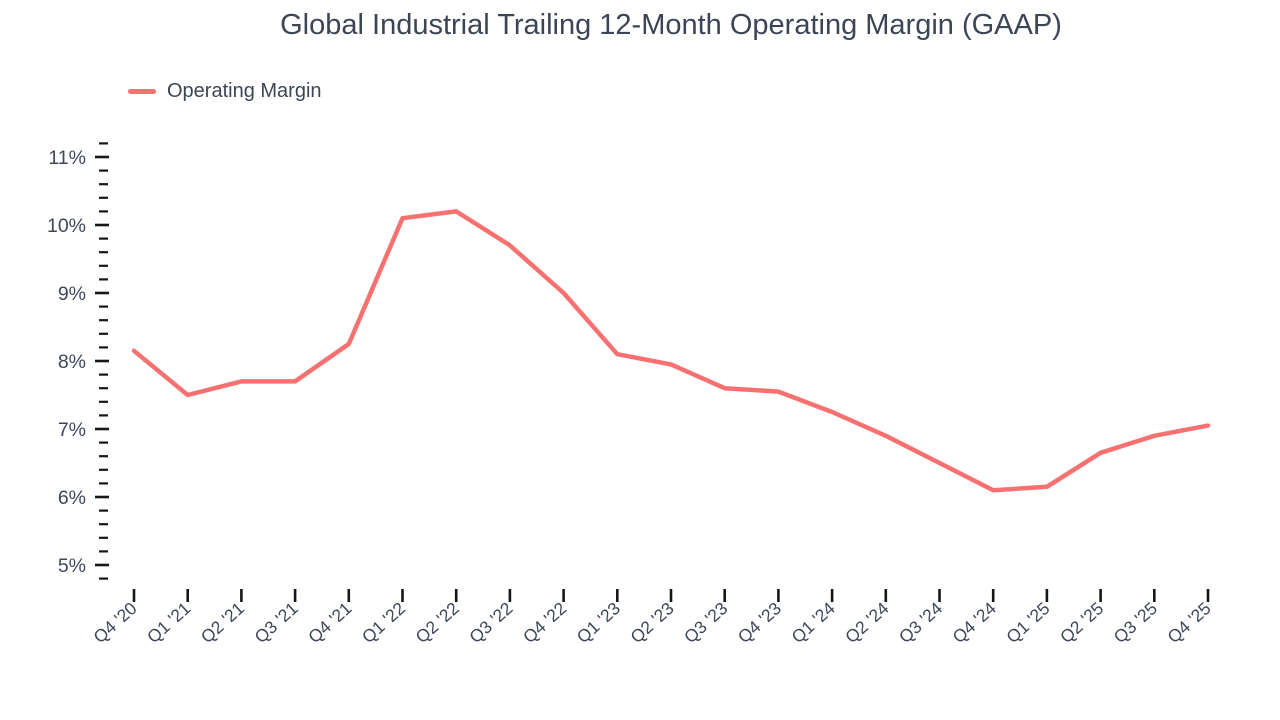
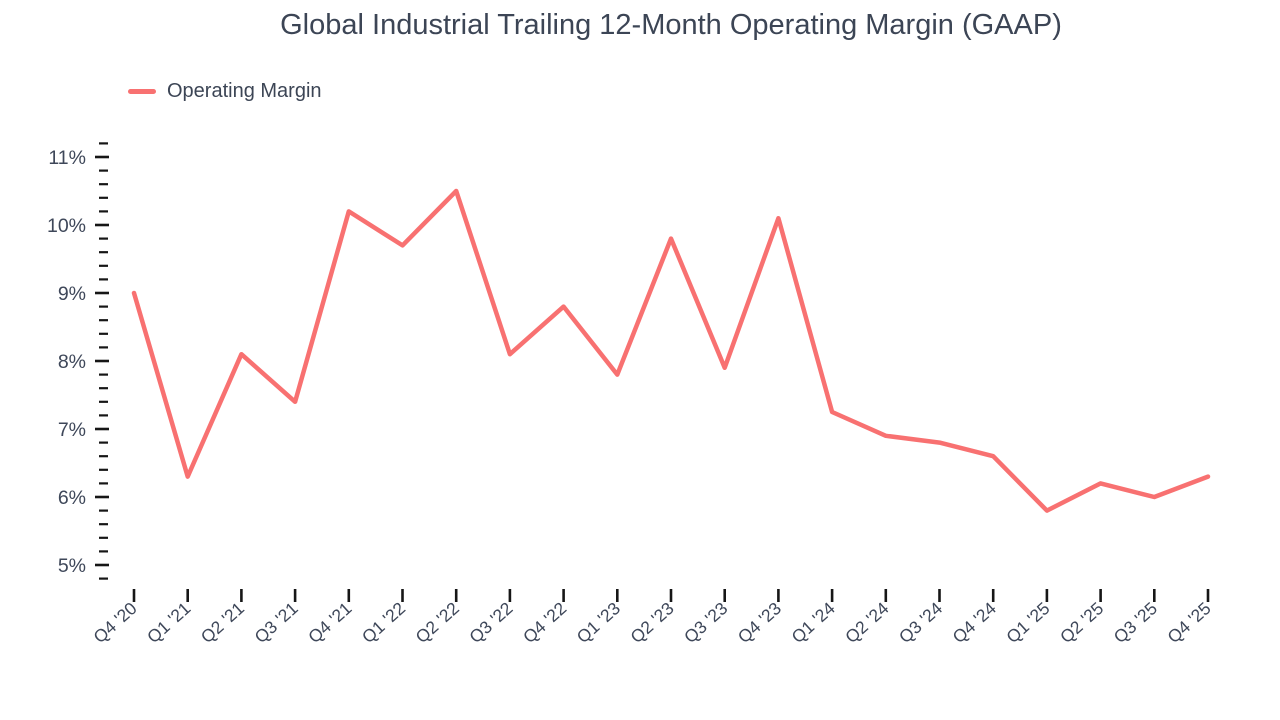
Q4 '20: 8.2% -> 9.0%
Q1 '21: 7.5% -> 6.3%
Q2 '21: 7.7% -> 8.1%
Q3 '21: 7.7% -> 7.4%
Q4 '21: 8.2% -> 10.2%
Q1 '22: 10.1% -> 9.7%
Q2 '22: 10.2% -> 10.5%
Q3 '22: 9.7% -> 8.1%
Q4 '22: 9.0% -> 8.8%
Q1 '23: 8.1% -> 7.8%
Q2 '23: 8.0% -> 9.8%
Q3 '23: 7.6% -> 7.9%
Q4 '23: 7.5% -> 10.1%
Q3 '24: 6.5% -> 6.8%
Q4 '24: 6.1% -> 6.6%
Q1 '25: 6.2% -> 5.8%
Q2 '25: 6.7% -> 6.2%
Q3 '25: 6.9% -> 6.0%
Q4 '25: 7.0% -> 6.3%
